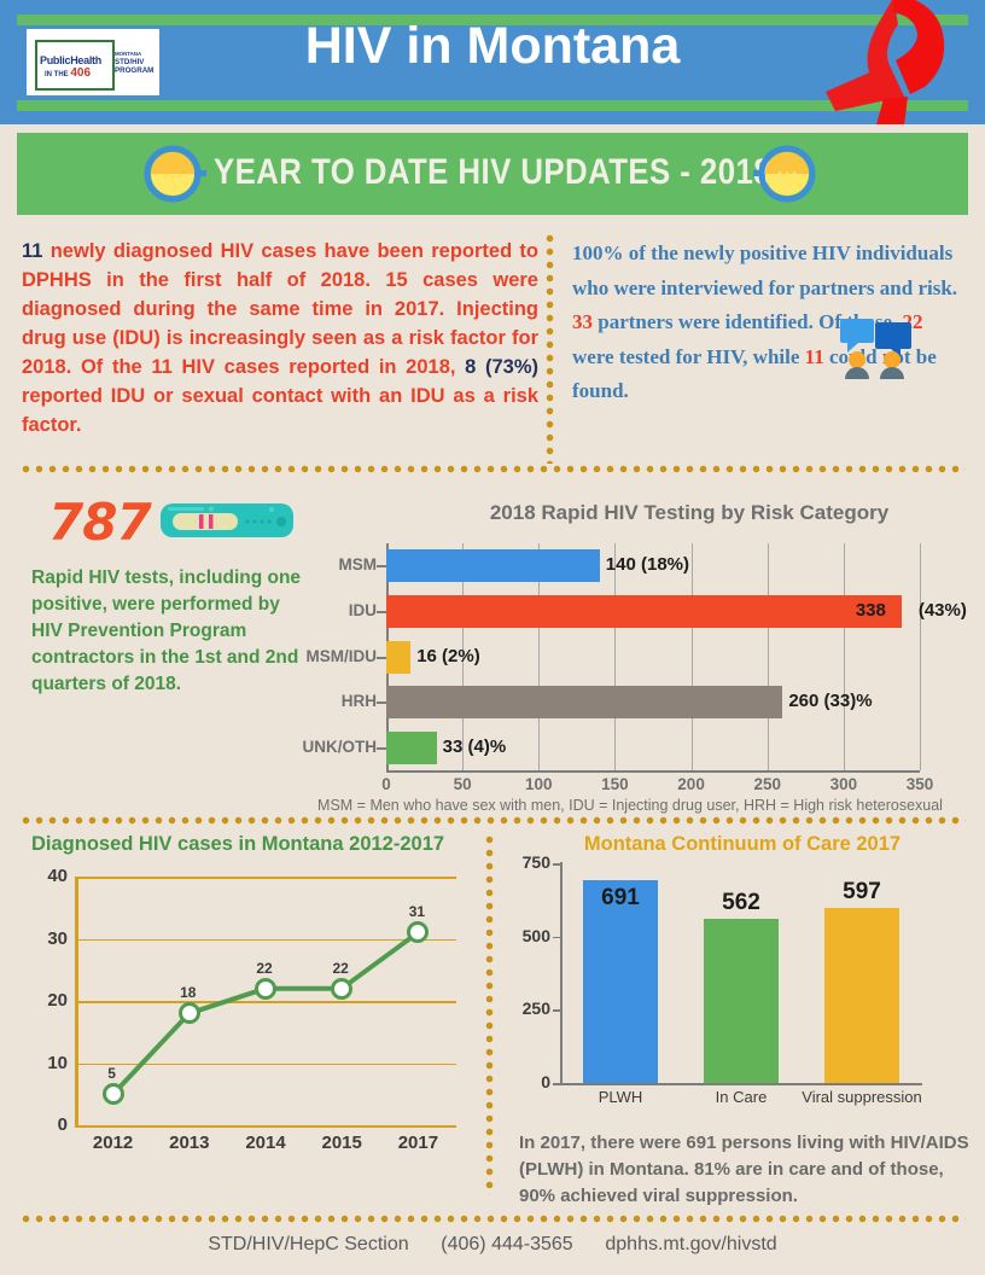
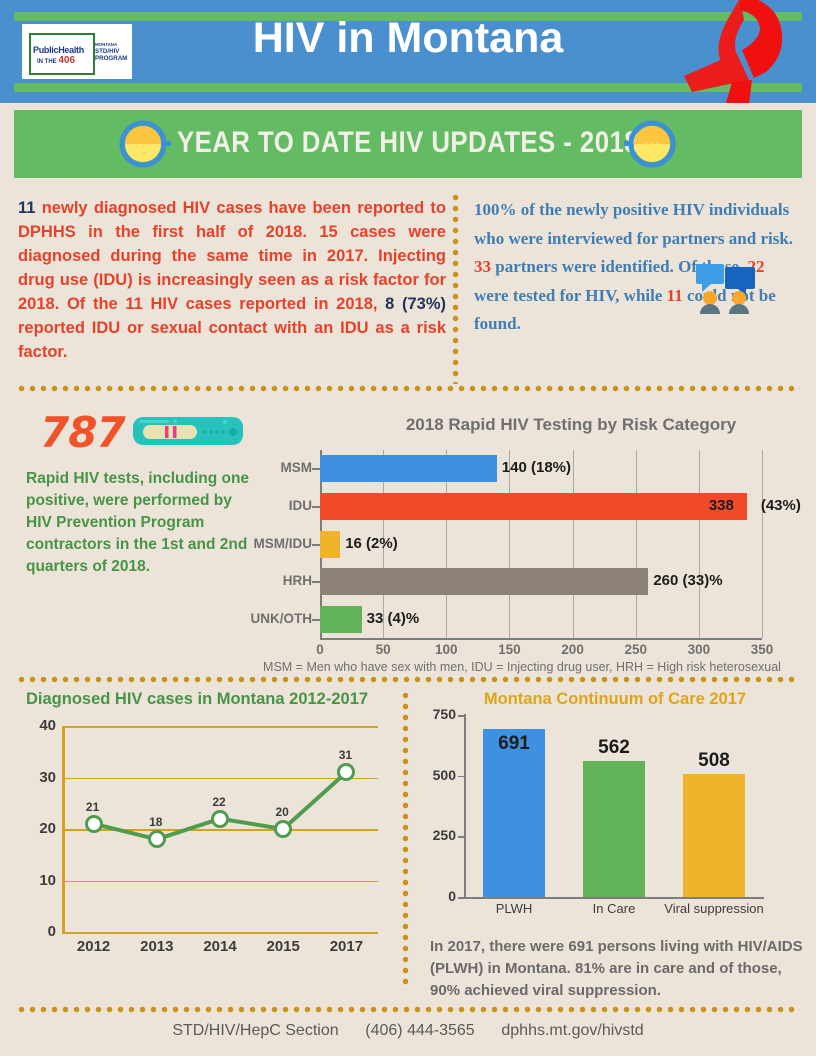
Diagnosed HIV cases in Montana 2012-2017/2012: 5 -> 21
Diagnosed HIV cases in Montana 2012-2017/2015: 22 -> 20
Montana Continuum of Care 2017/Viral suppression: 597 -> 508
